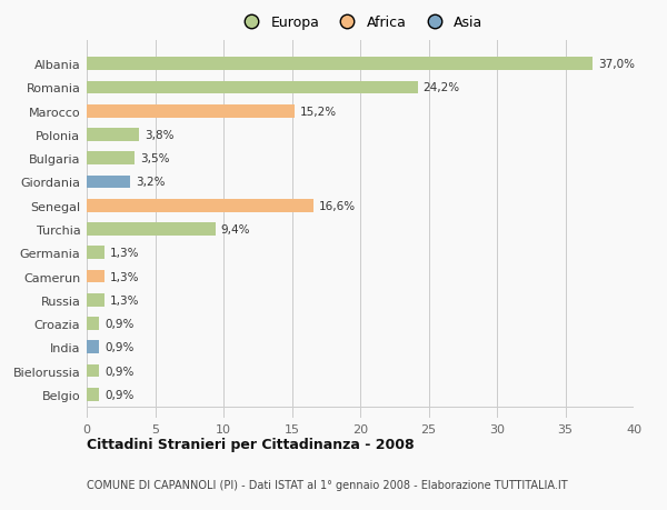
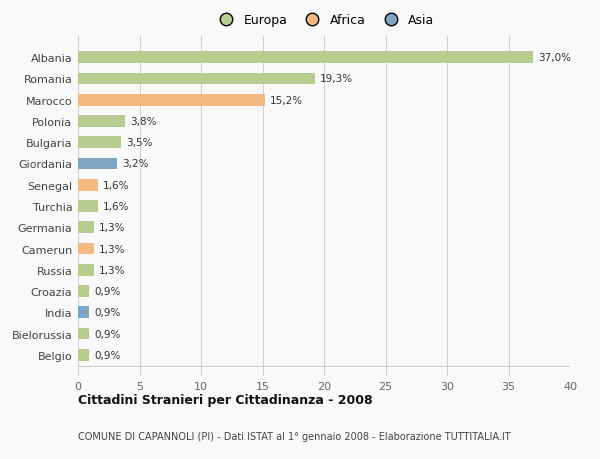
Romania: 24,2% -> 19,3%
Senegal: 16,6% -> 1,6%
Turchia: 9,4% -> 1,6%
